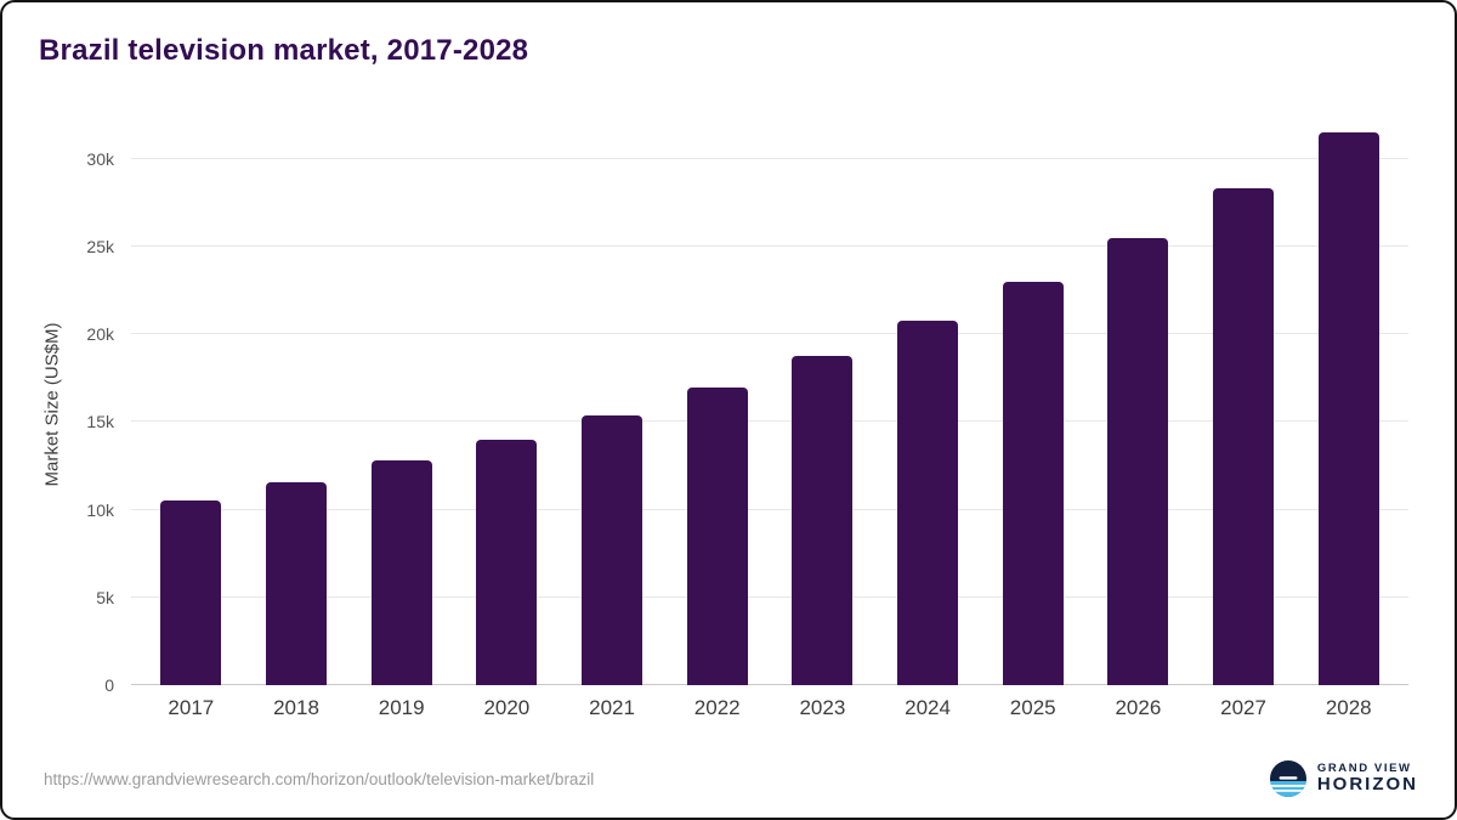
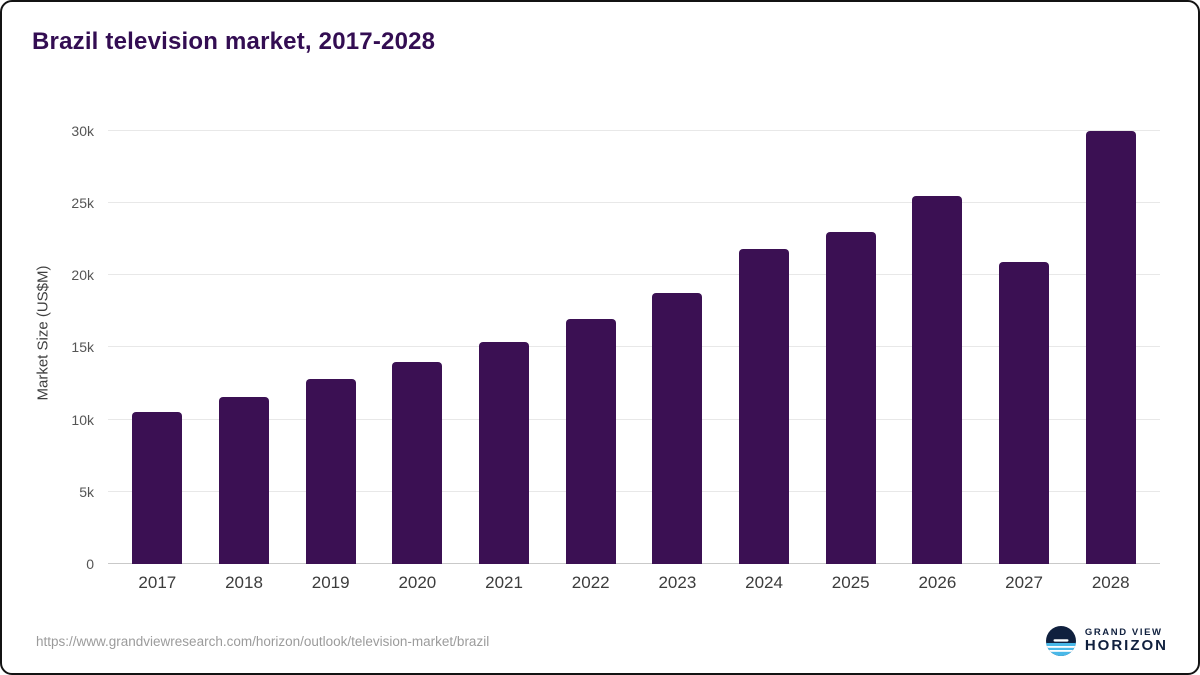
2024: 20.8k -> 21.8k
2027: 28.3k -> 20.9k
2028: 31.5k -> 30.0k
